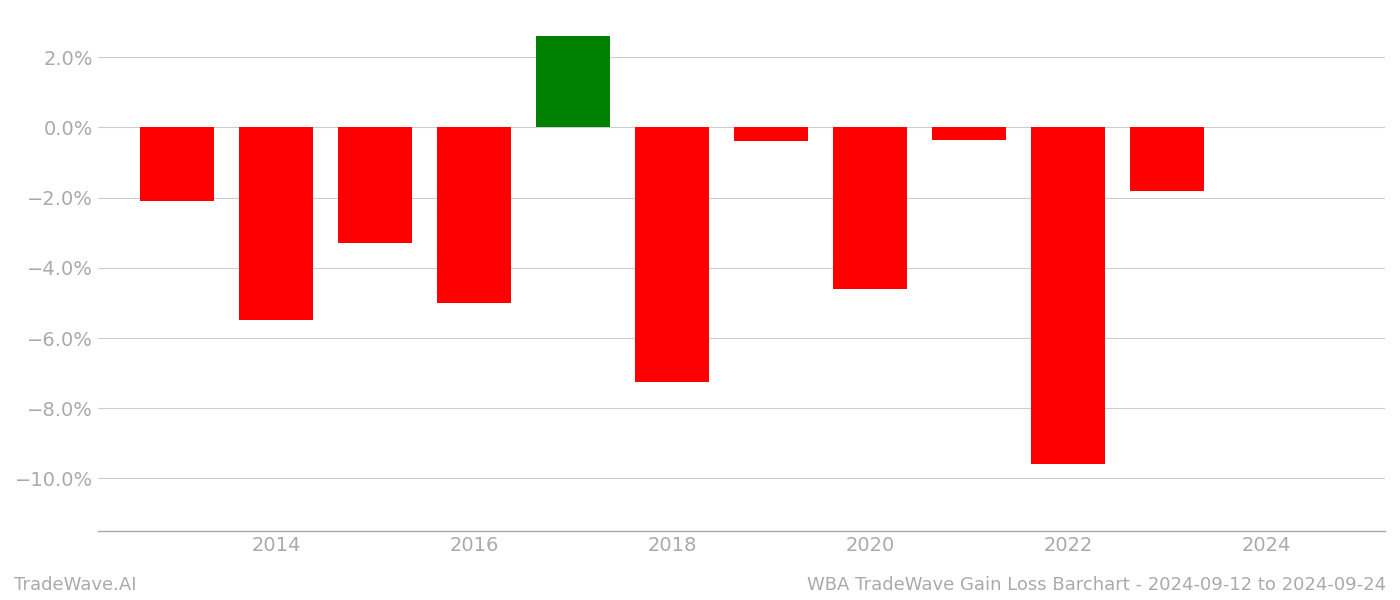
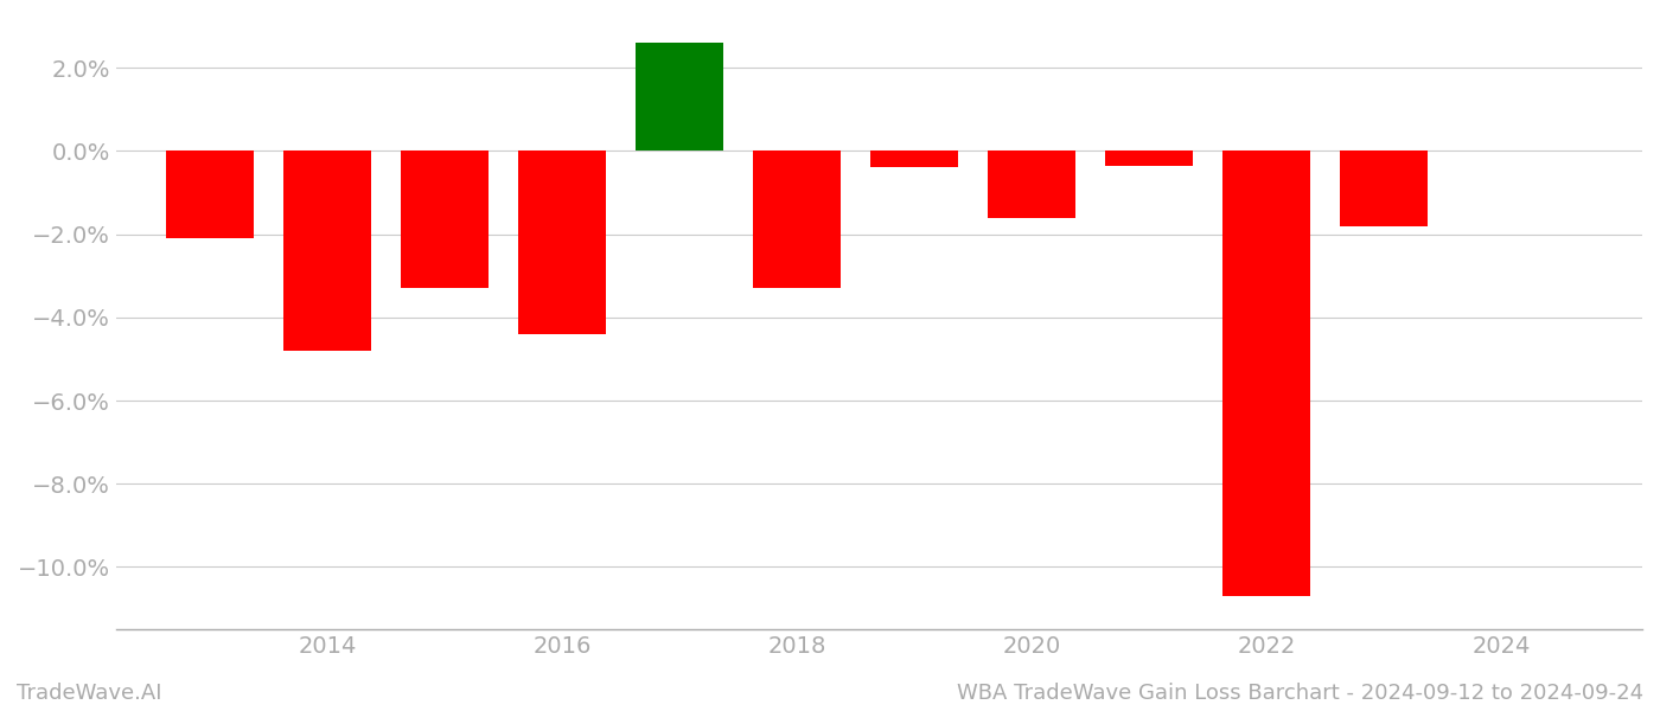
2014: -5.50% -> -4.80%
2016: -5.00% -> -4.40%
2018: -7.25% -> -3.30%
2020: -4.60% -> -1.60%
2022: -9.60% -> -10.70%
